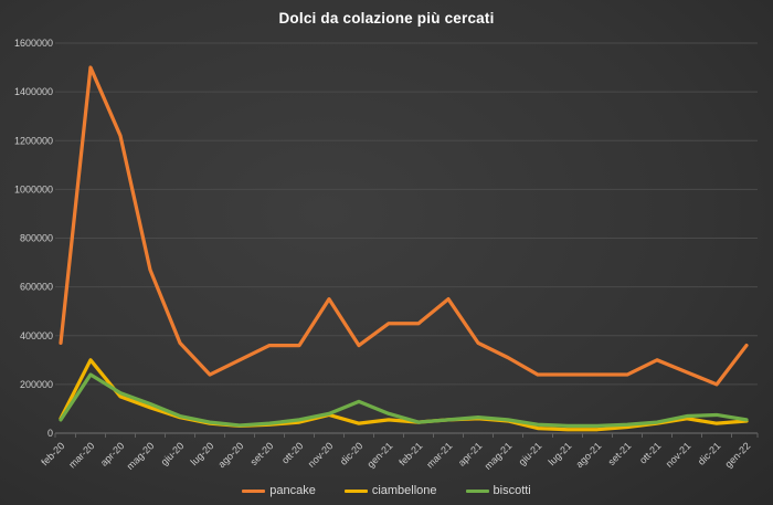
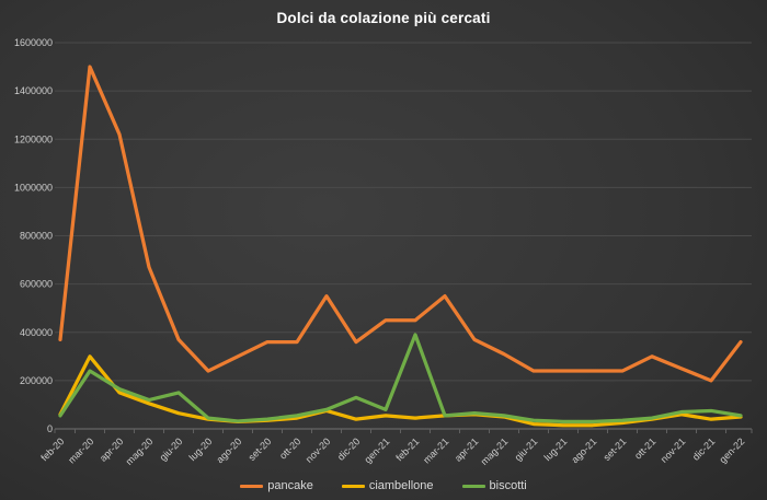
biscotti/giu-20: 70000 -> 150000
biscotti/feb-21: 40000 -> 390000
